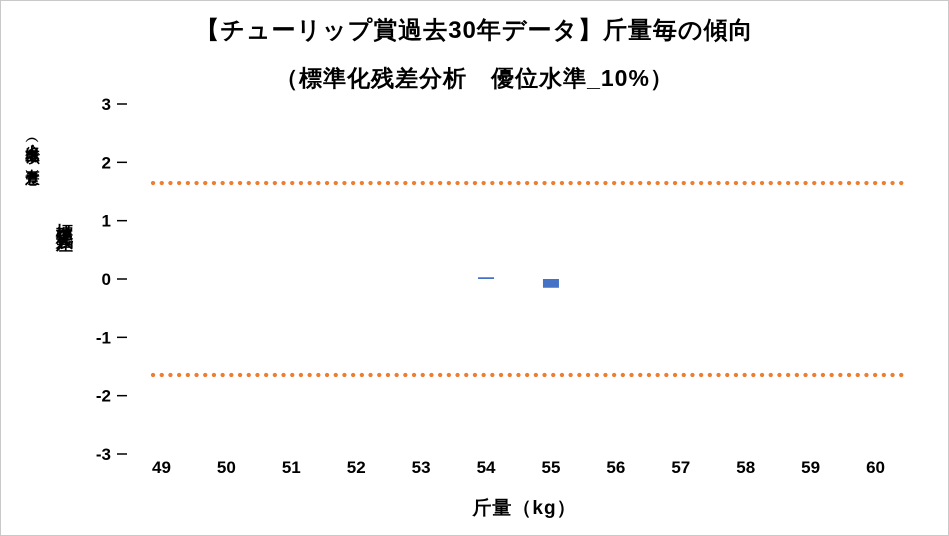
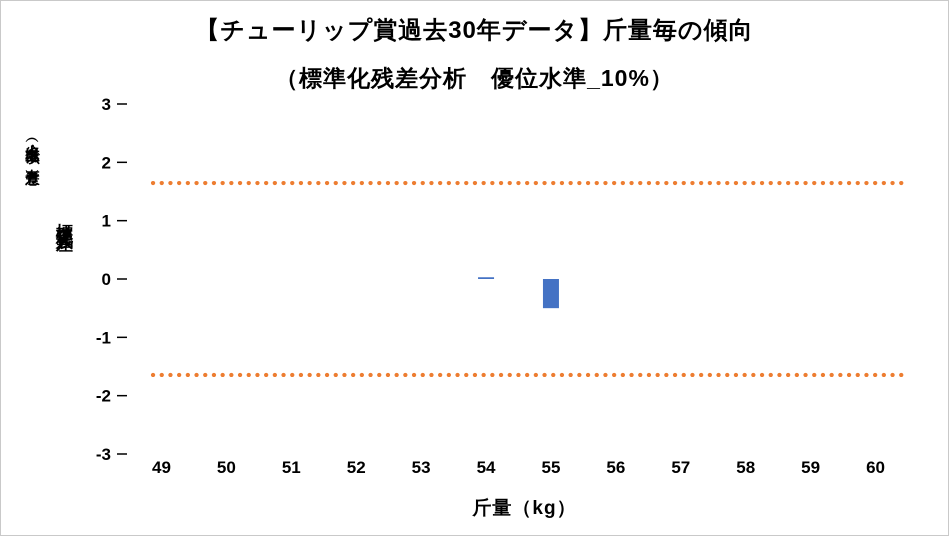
55: -0.1 -> -0.5
